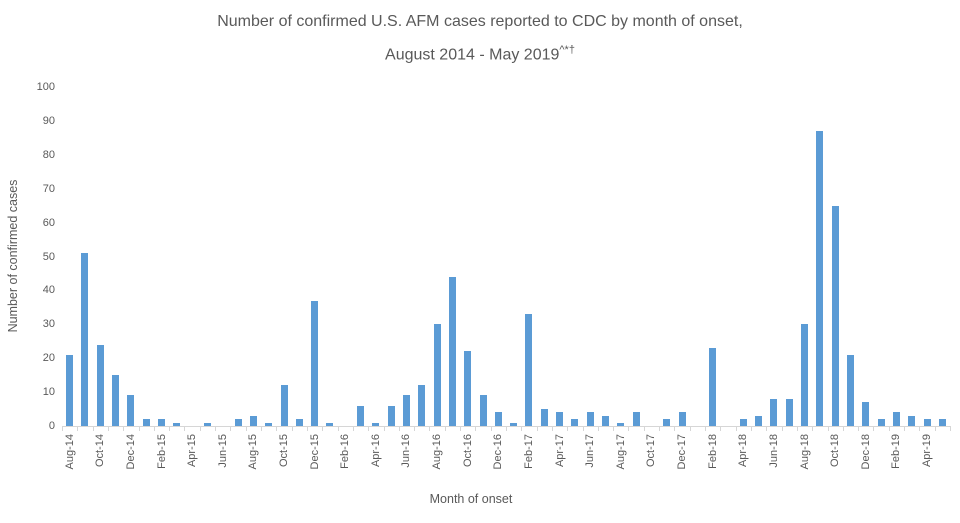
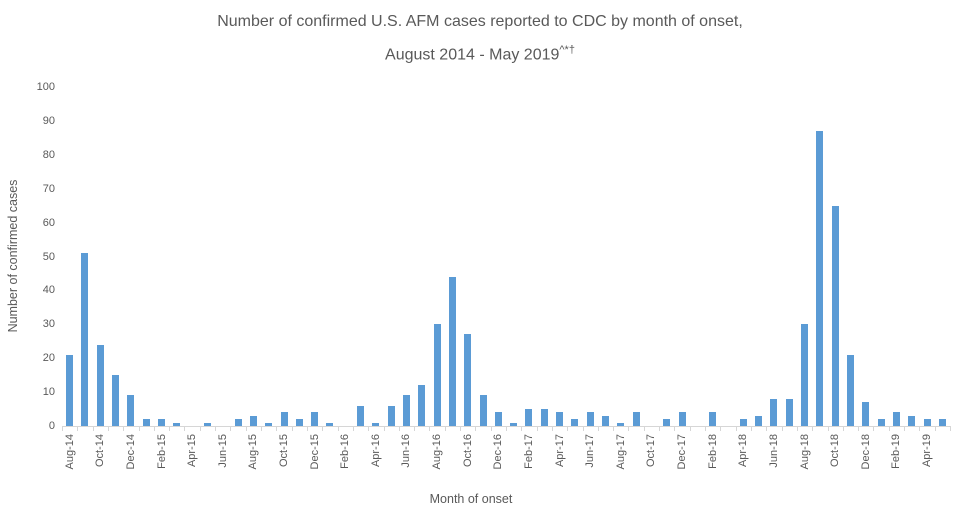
Oct-15: 12 -> 4
Dec-15: 37 -> 4
Oct-16: 22 -> 27
Feb-17: 33 -> 5
Feb-18: 23 -> 4
